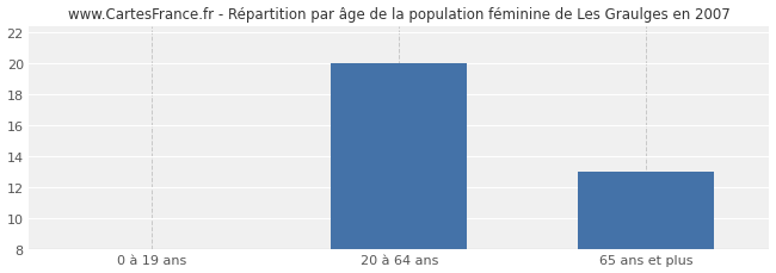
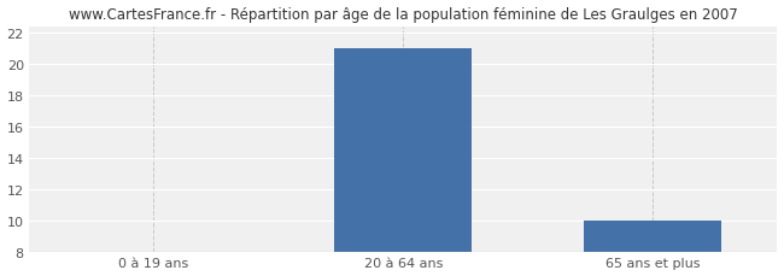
20 à 64 ans: 20 -> 21
65 ans et plus: 13 -> 10
